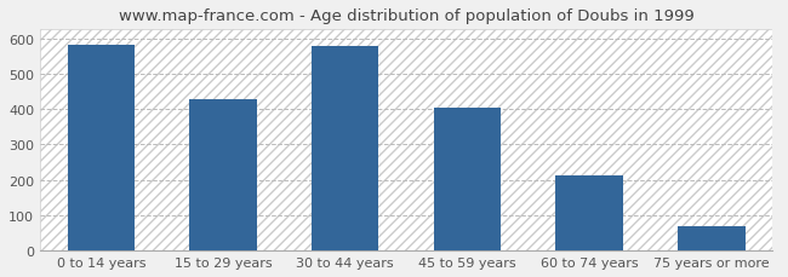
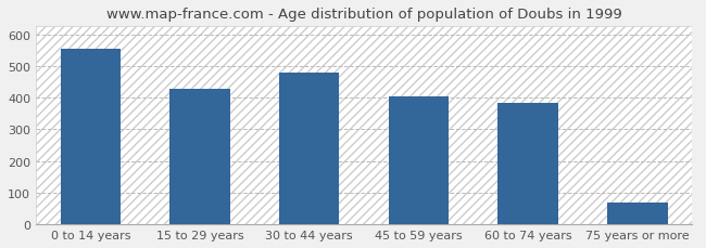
0 to 14 years: 583 -> 555
30 to 44 years: 577 -> 480
60 to 74 years: 212 -> 385
